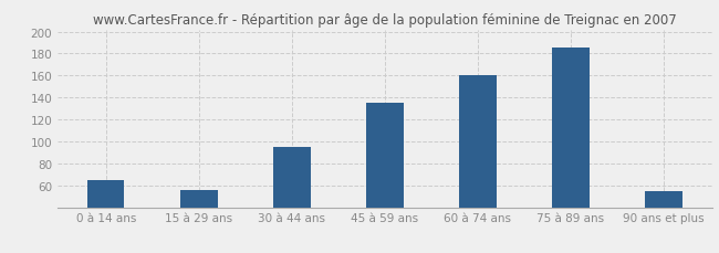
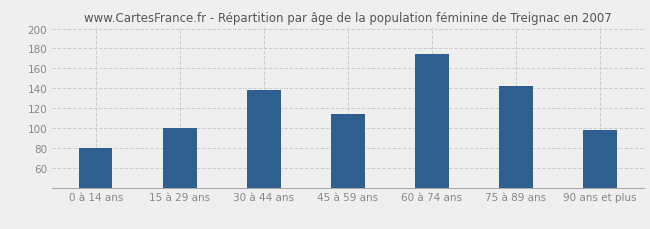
0 à 14 ans: 65 -> 80
15 à 29 ans: 56 -> 100
30 à 44 ans: 95 -> 138
45 à 59 ans: 135 -> 114
60 à 74 ans: 160 -> 174
75 à 89 ans: 186 -> 142
90 ans et plus: 55 -> 98
